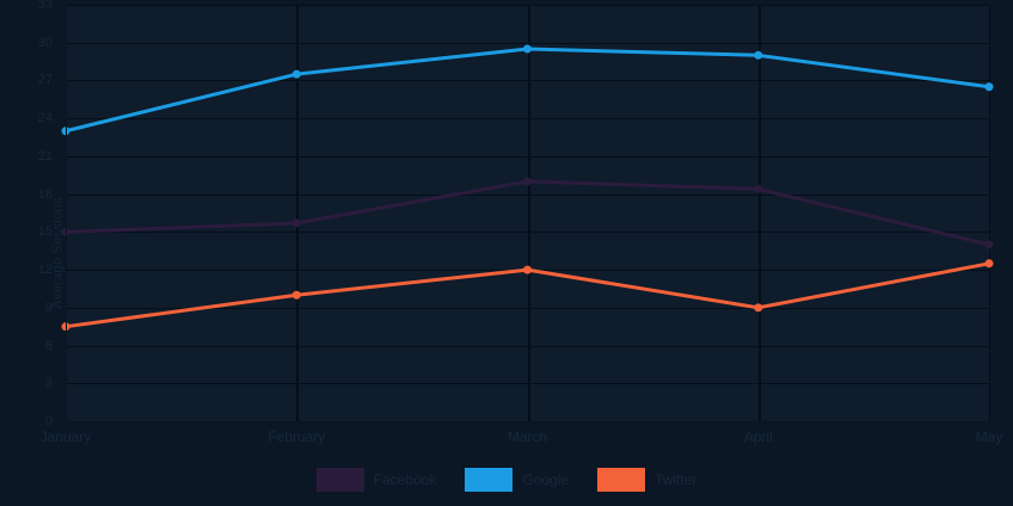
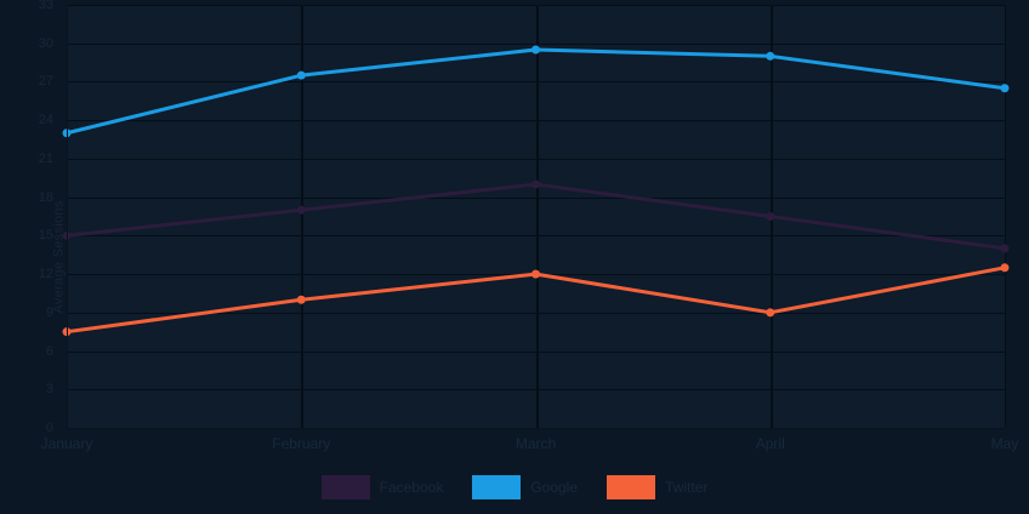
Facebook/February: 15.7 -> 17.0
Facebook/April: 18.4 -> 16.5
